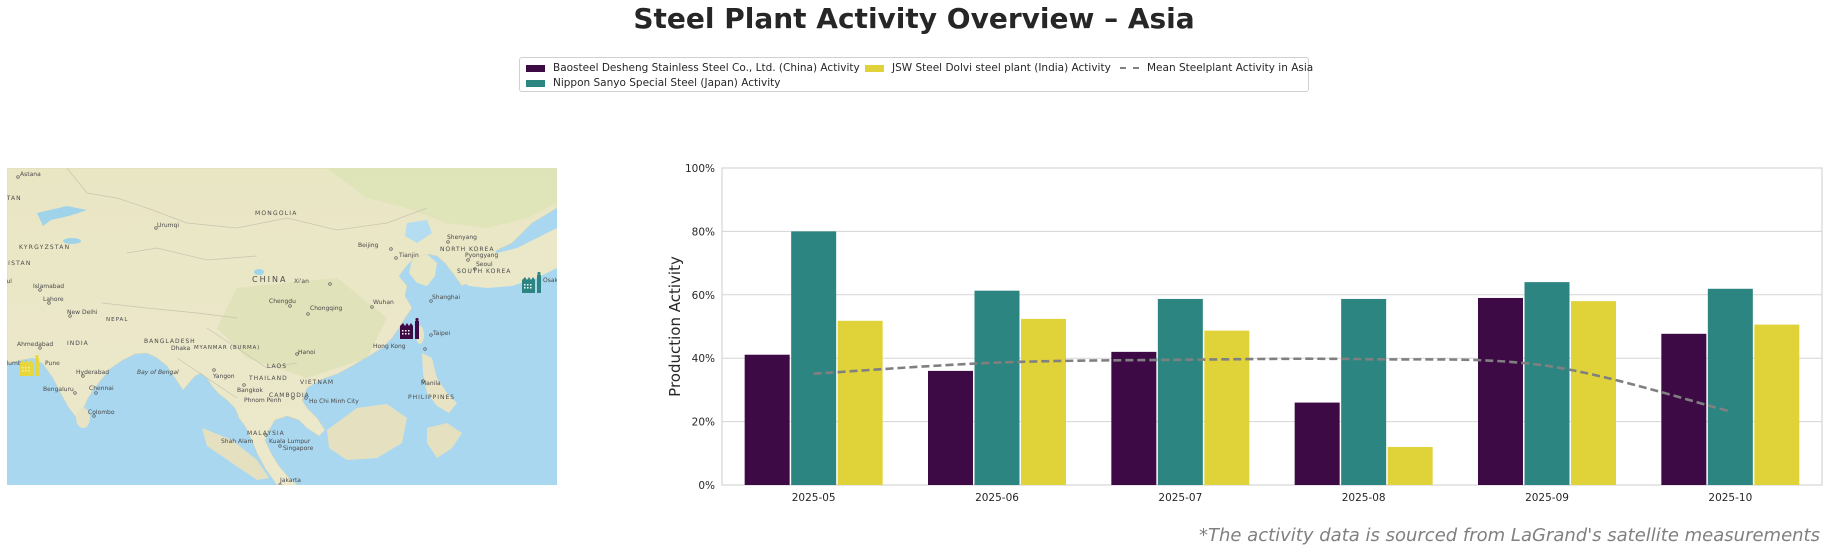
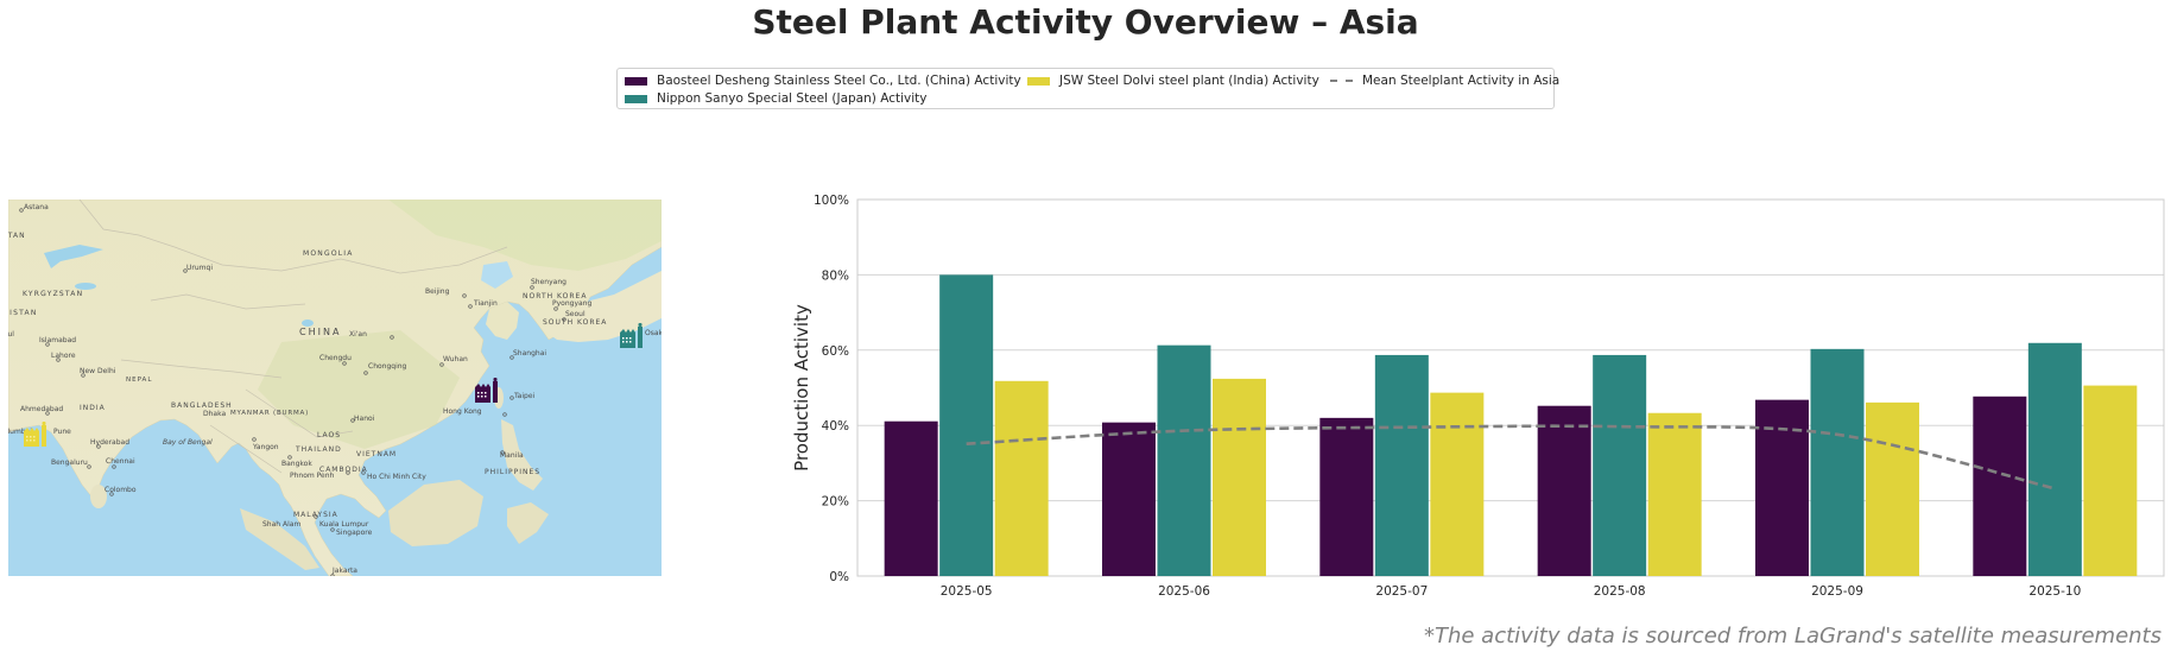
Baosteel Desheng Stainless Steel Co., Ltd. (China) Activity/2025-06: 36% -> 41%
Baosteel Desheng Stainless Steel Co., Ltd. (China) Activity/2025-08: 26% -> 45%
JSW Steel Dolvi steel plant (India) Activity/2025-08: 12% -> 43%
Baosteel Desheng Stainless Steel Co., Ltd. (China) Activity/2025-09: 59% -> 47%
Nippon Sanyo Special Steel (Japan) Activity/2025-09: 64% -> 60%
JSW Steel Dolvi steel plant (India) Activity/2025-09: 58% -> 46%
